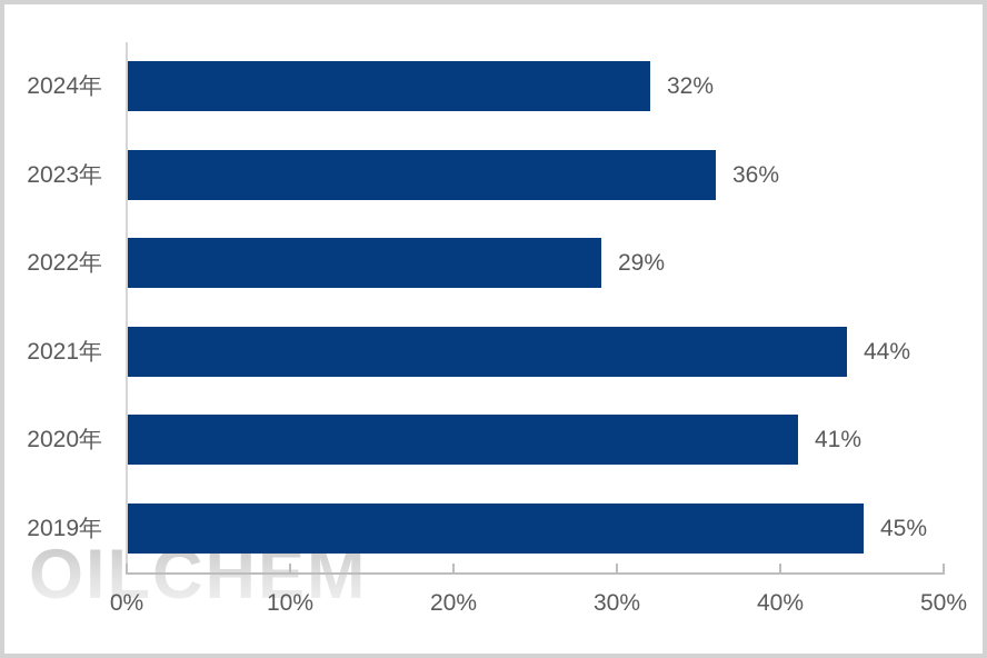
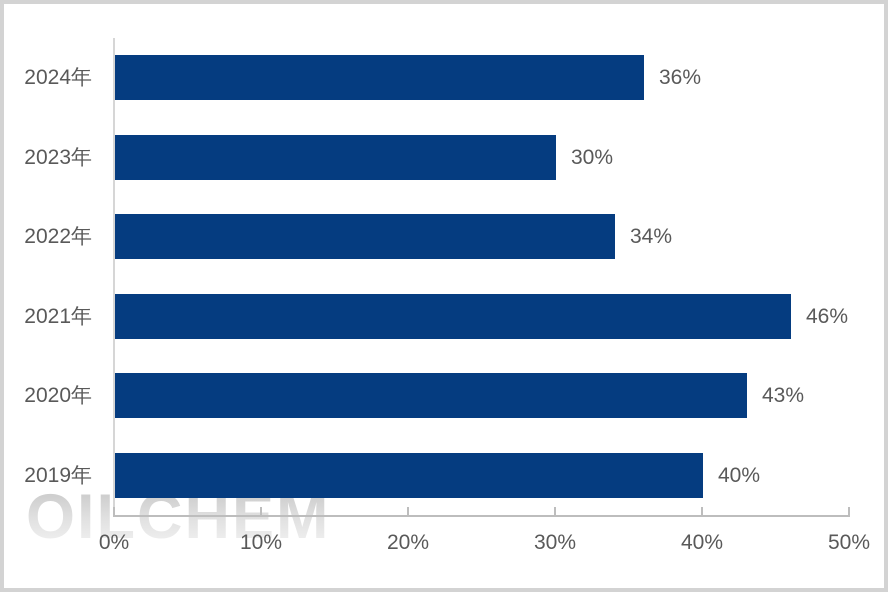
2024年: 32% -> 36%
2023年: 36% -> 30%
2022年: 29% -> 34%
2021年: 44% -> 46%
2020年: 41% -> 43%
2019年: 45% -> 40%
